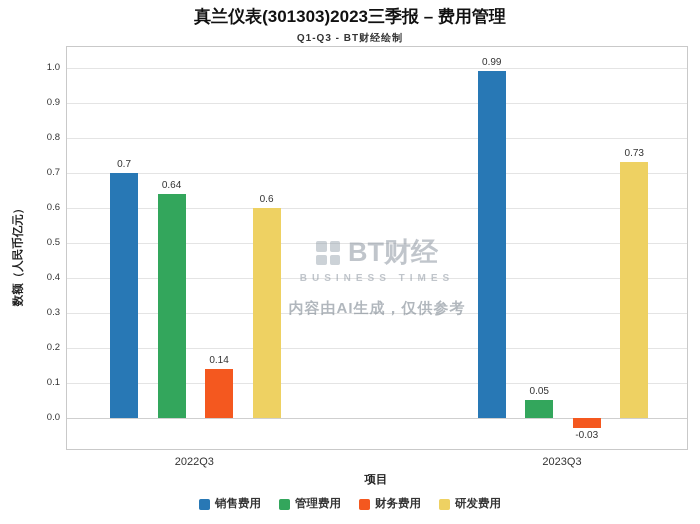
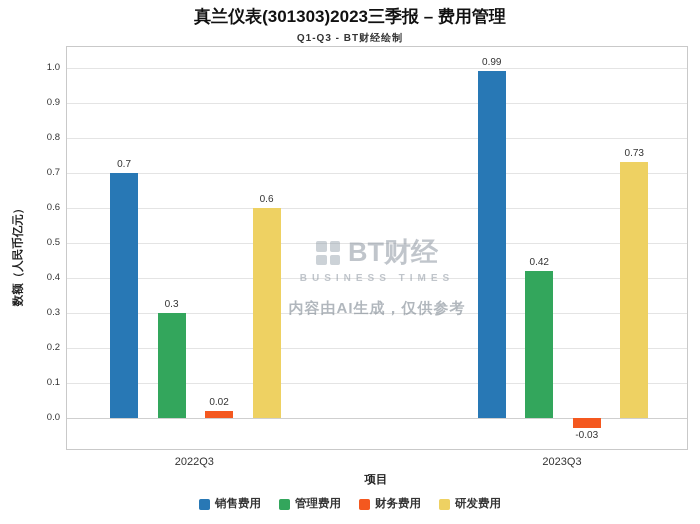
管理费用/2022Q3: 0.64 -> 0.3
财务费用/2022Q3: 0.14 -> 0.02
管理费用/2023Q3: 0.05 -> 0.42
